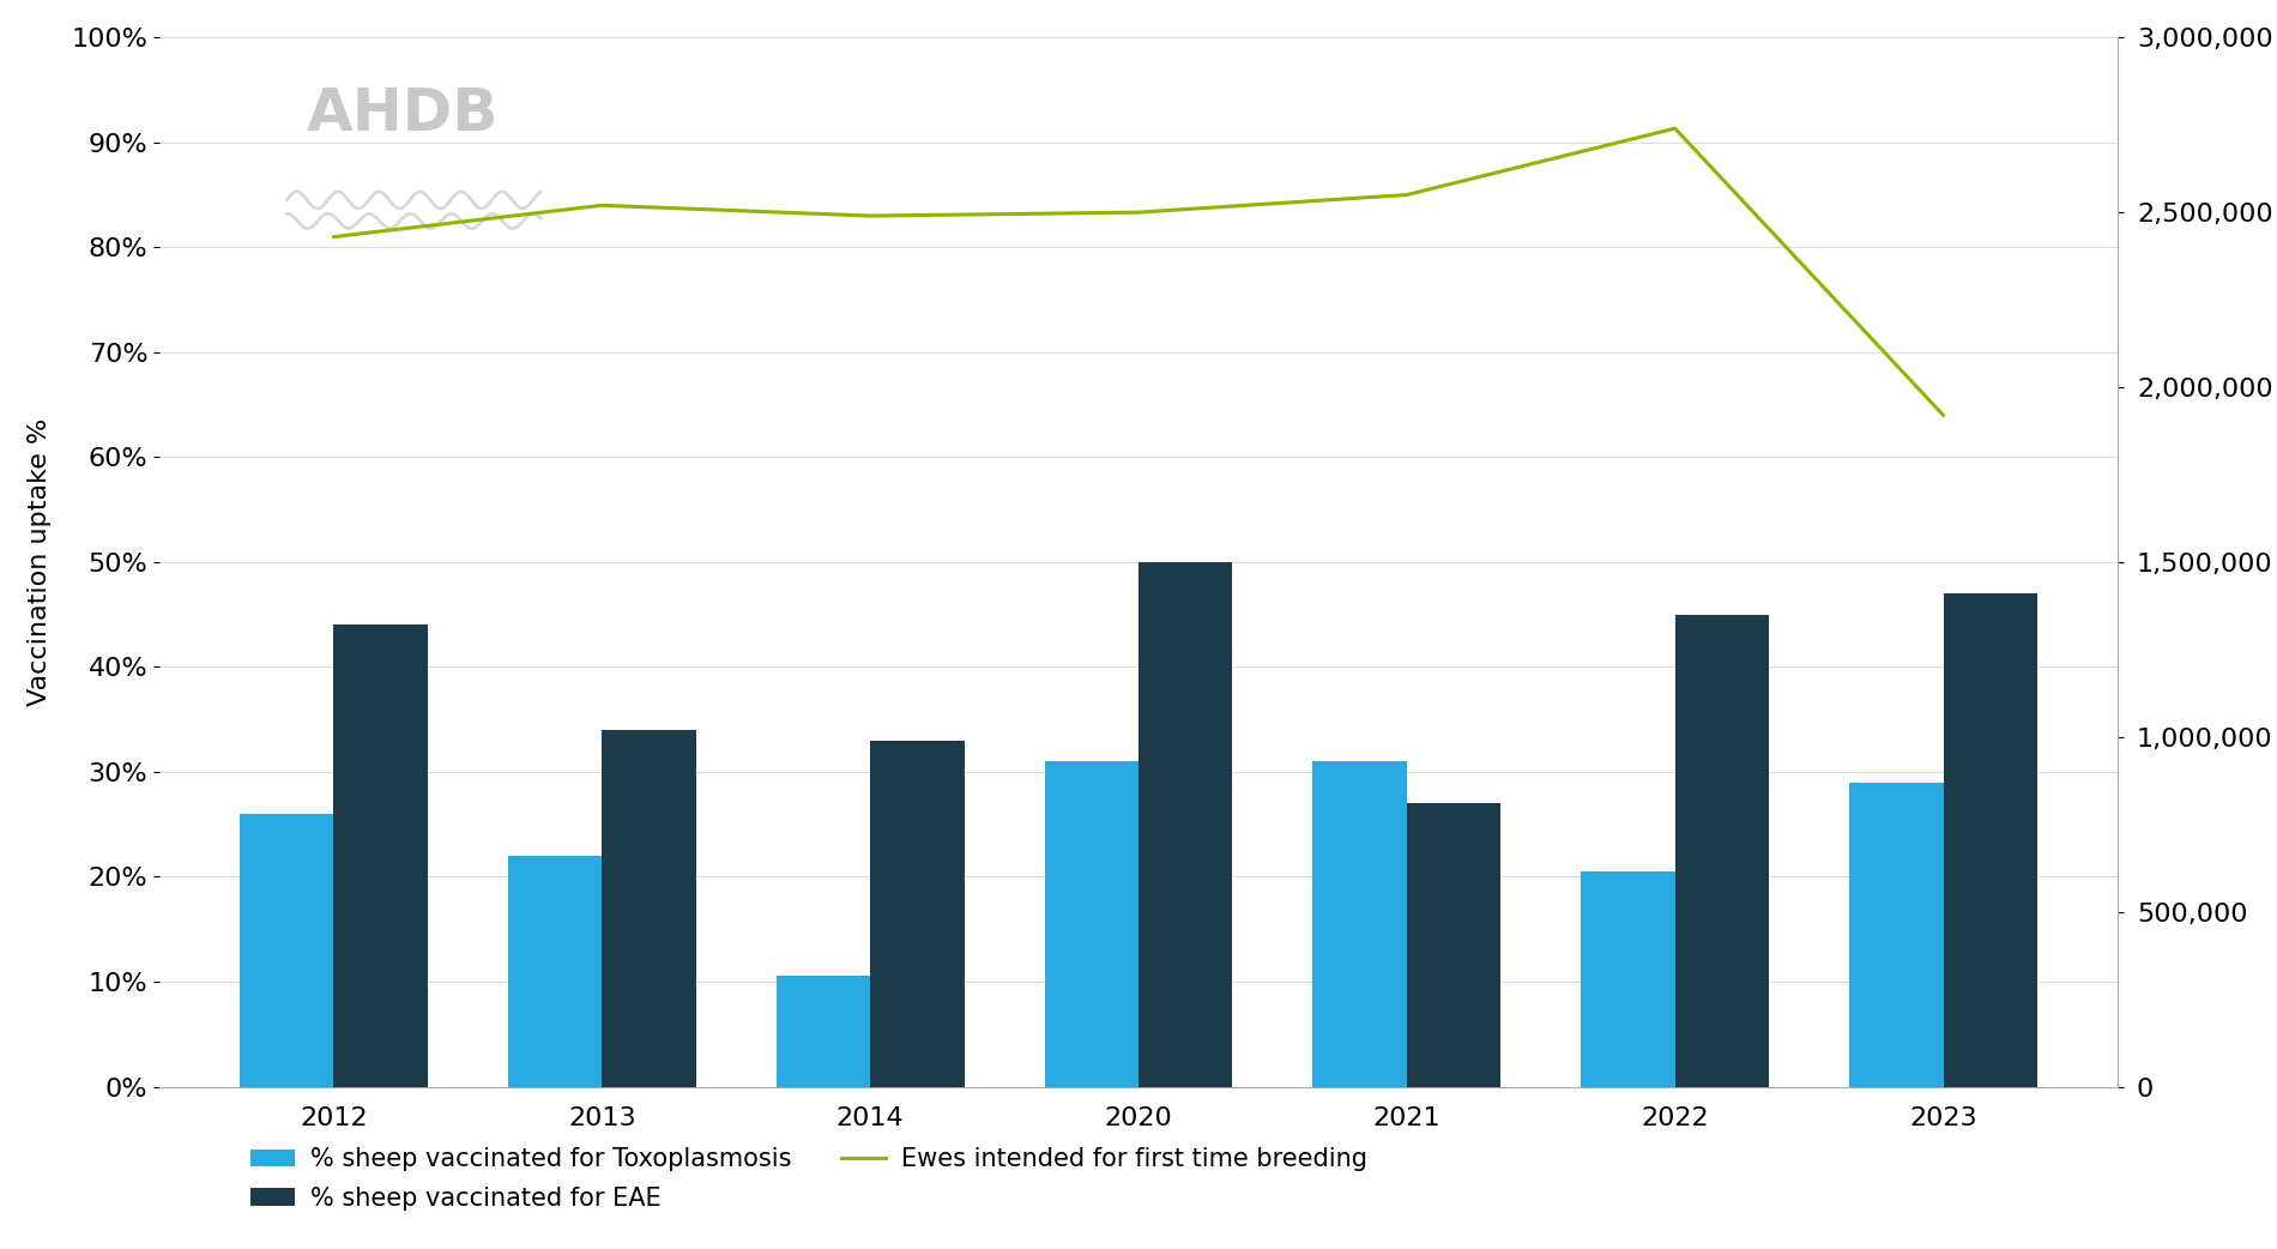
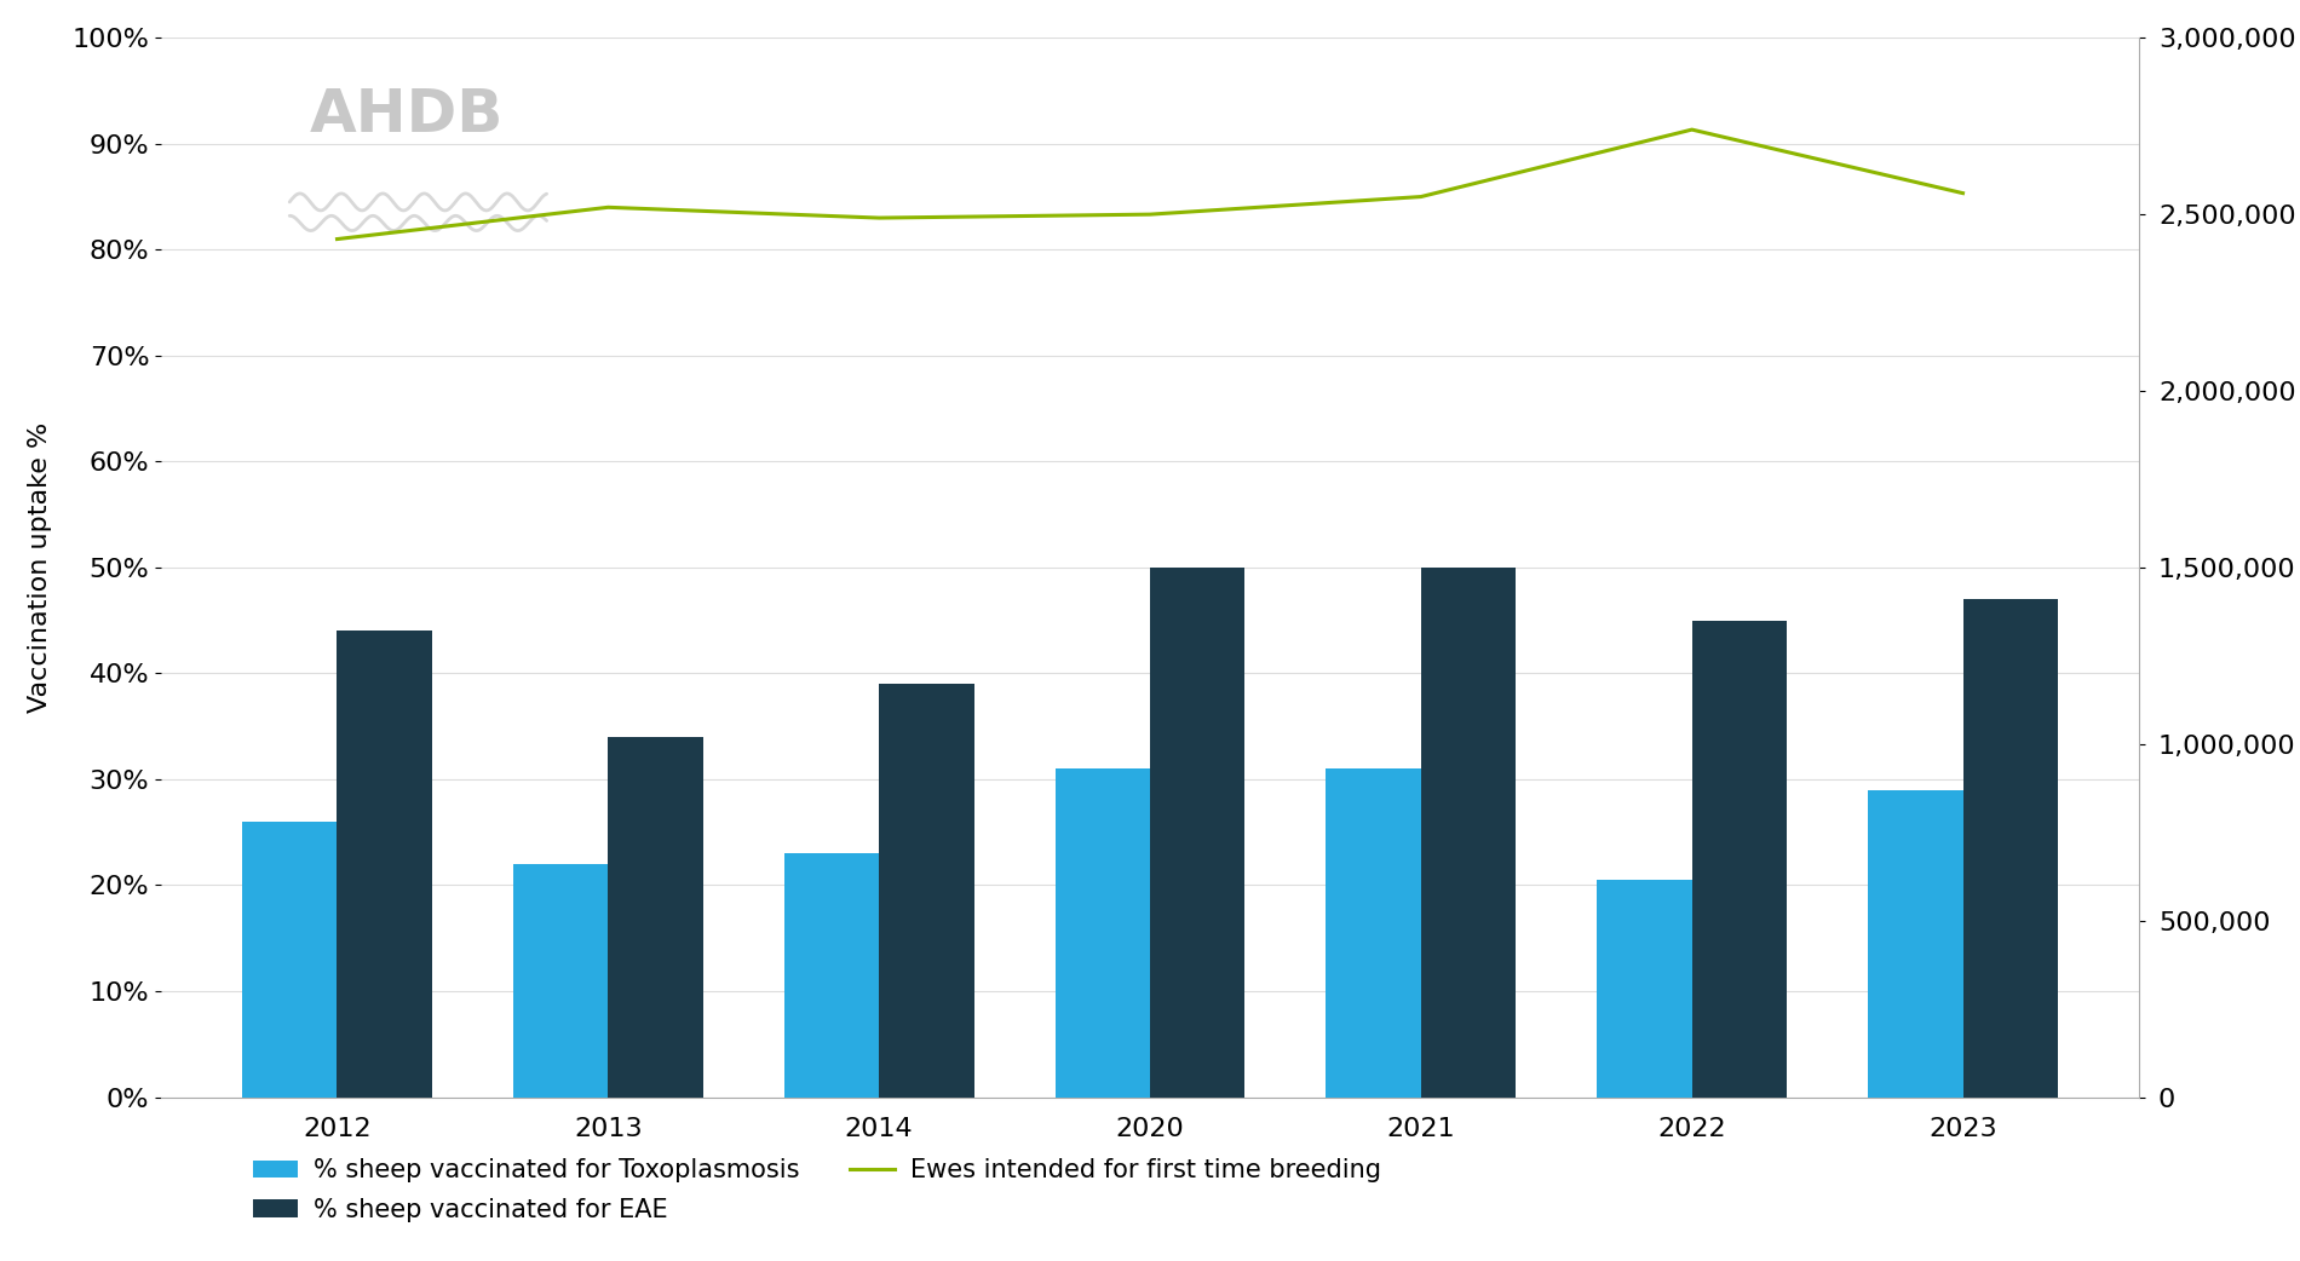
% sheep vaccinated for Toxoplasmosis/2014: 10.6% -> 23.0%
% sheep vaccinated for EAE/2014: 33% -> 39%
% sheep vaccinated for EAE/2021: 27% -> 50%
Ewes intended for first time breeding/2023: 1,920,000 -> 2,560,000
